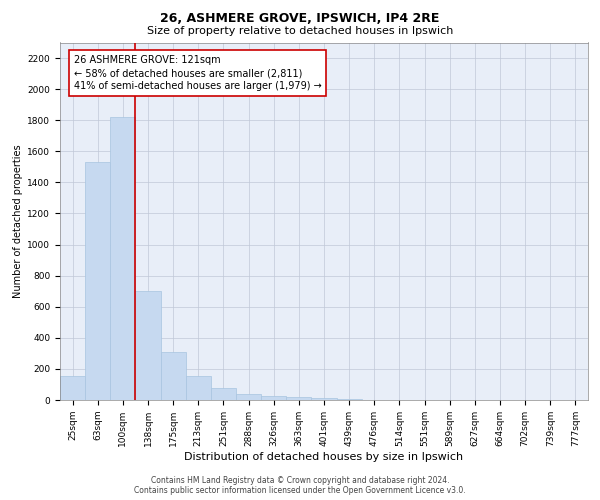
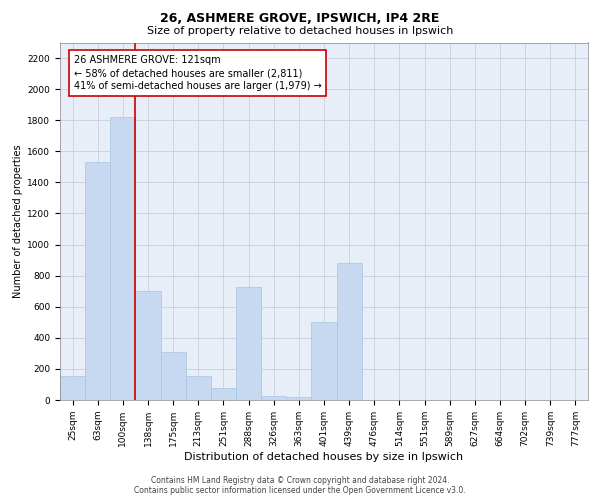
288sqm: 40 -> 730
401sqm: 10 -> 500
439sqm: 0 -> 880
